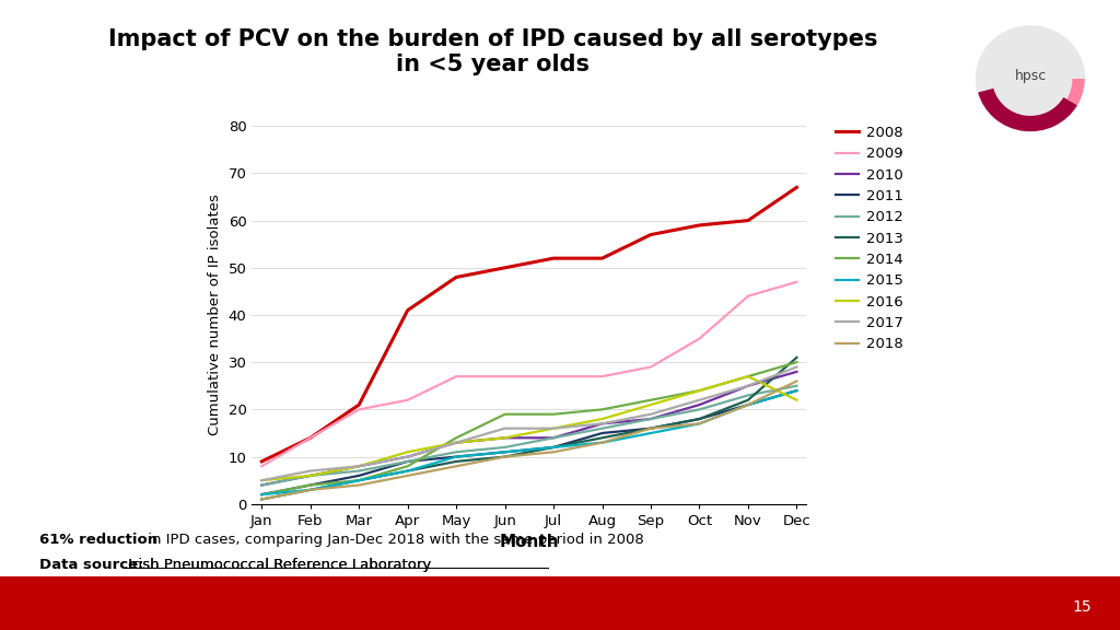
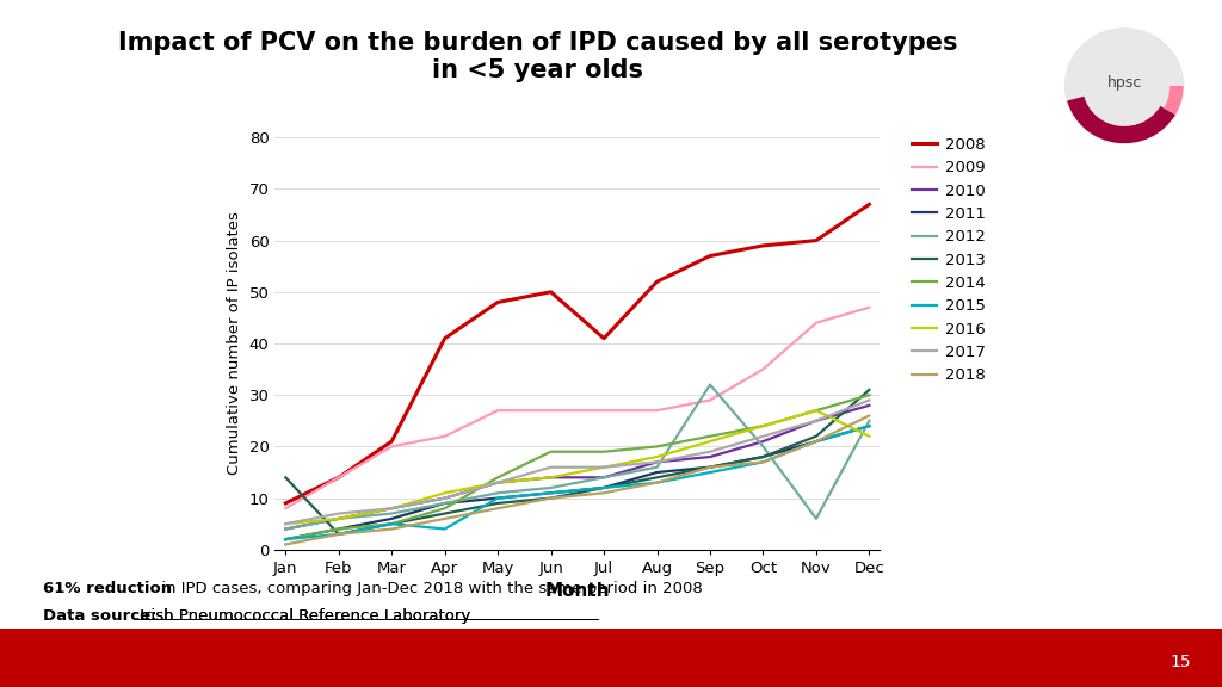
2013/Jan: 1 -> 14
2015/Apr: 7 -> 4
2008/Jul: 52 -> 41
2012/Sep: 18 -> 32
2012/Nov: 23 -> 6
